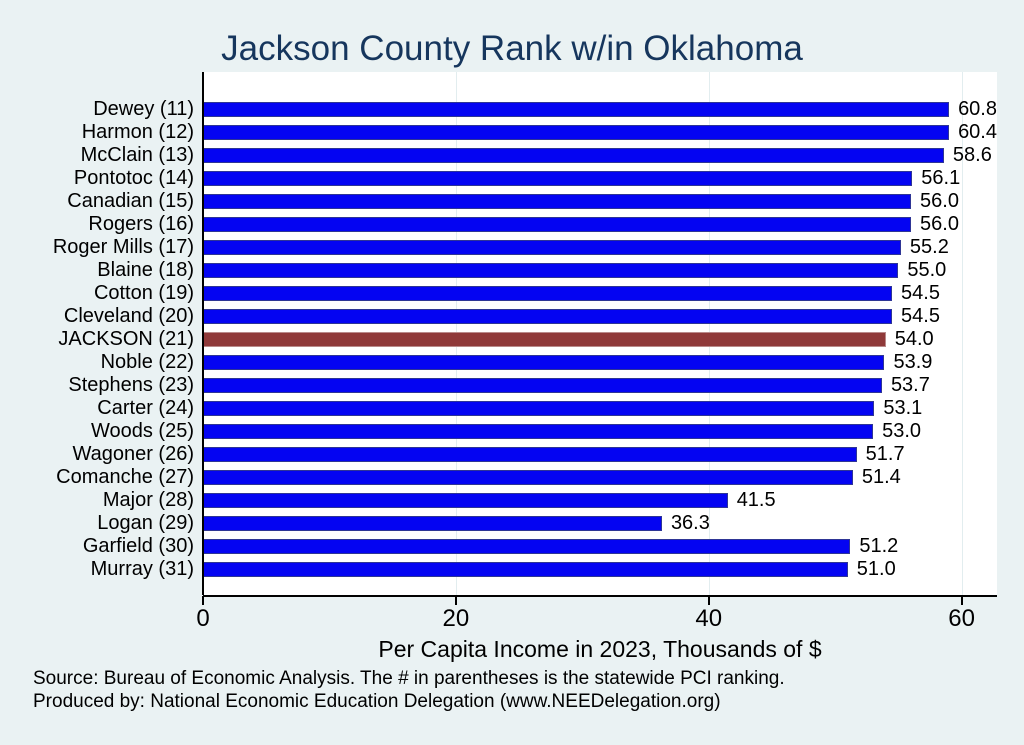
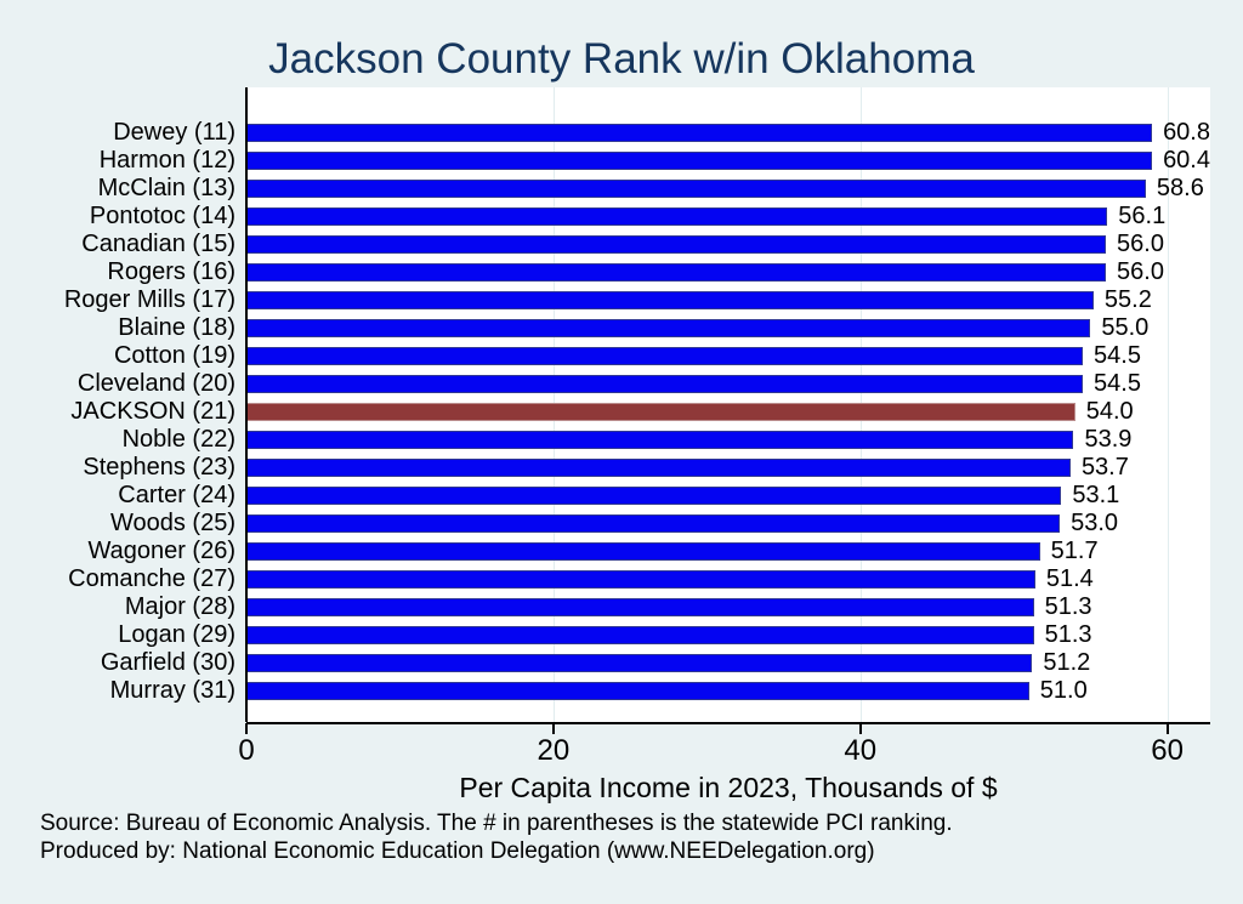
Major (28): 41.5 -> 51.3
Logan (29): 36.3 -> 51.3
